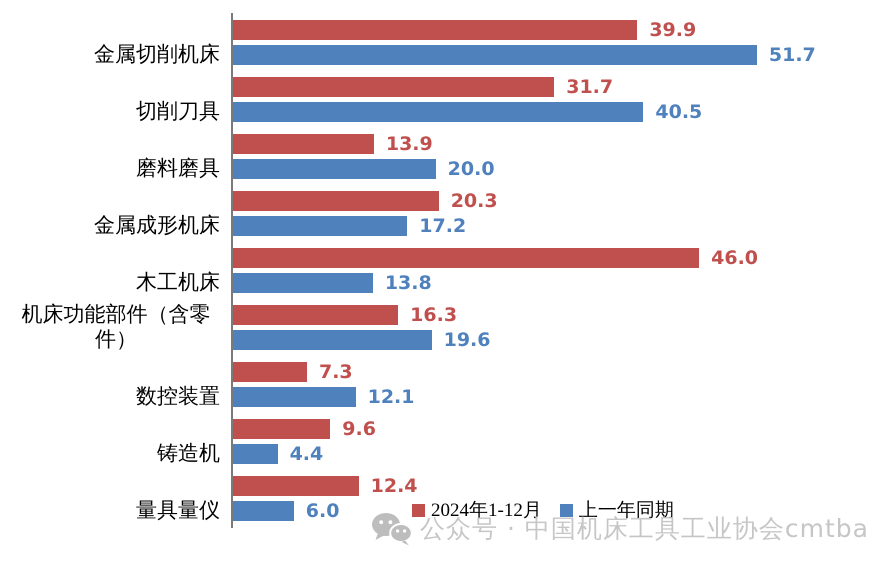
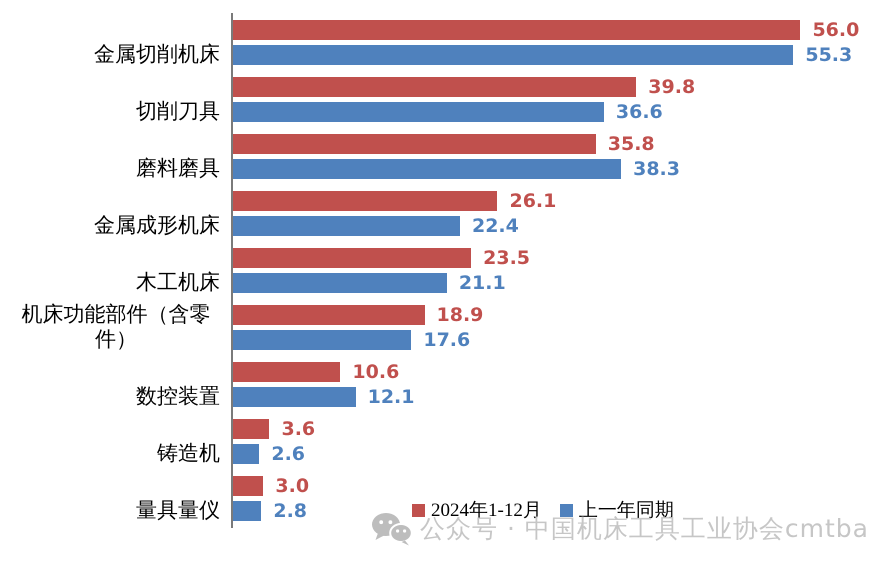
2024年1-12月/金属切削机床: 39.9 -> 56.0
上一年同期/金属切削机床: 51.7 -> 55.3
2024年1-12月/切削刀具: 31.7 -> 39.8
上一年同期/切削刀具: 40.5 -> 36.6
2024年1-12月/磨料磨具: 13.9 -> 35.8
上一年同期/磨料磨具: 20.0 -> 38.3
2024年1-12月/金属成形机床: 20.3 -> 26.1
上一年同期/金属成形机床: 17.2 -> 22.4
2024年1-12月/木工机床: 46.0 -> 23.5
上一年同期/木工机床: 13.8 -> 21.1
2024年1-12月/机床功能部件（含零件）: 16.3 -> 18.9
上一年同期/机床功能部件（含零件）: 19.6 -> 17.6
2024年1-12月/数控装置: 7.3 -> 10.6
2024年1-12月/铸造机: 9.6 -> 3.6
上一年同期/铸造机: 4.4 -> 2.6
2024年1-12月/量具量仪: 12.4 -> 3.0
上一年同期/量具量仪: 6.0 -> 2.8
